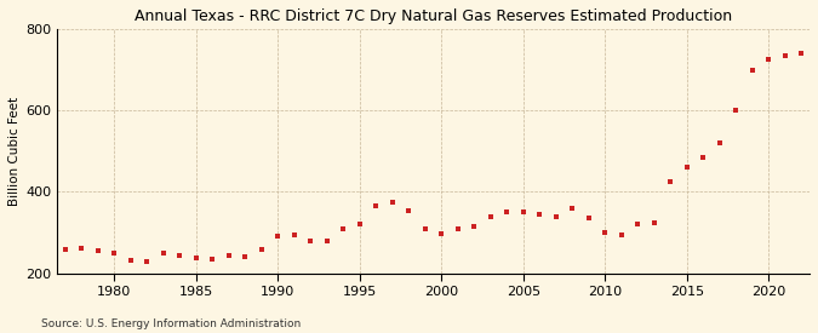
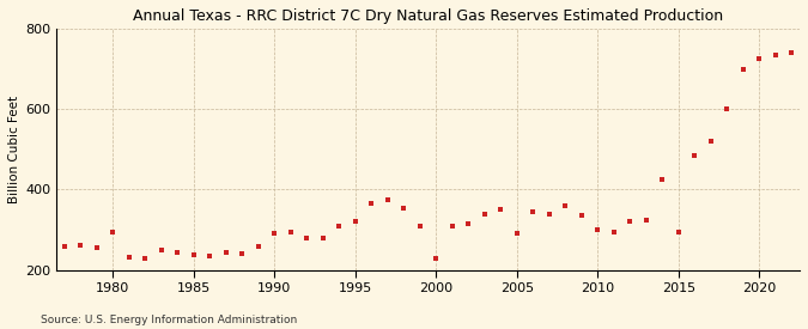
1980: 248 -> 295
2000: 298 -> 230
2005: 350 -> 290
2015: 460 -> 295
